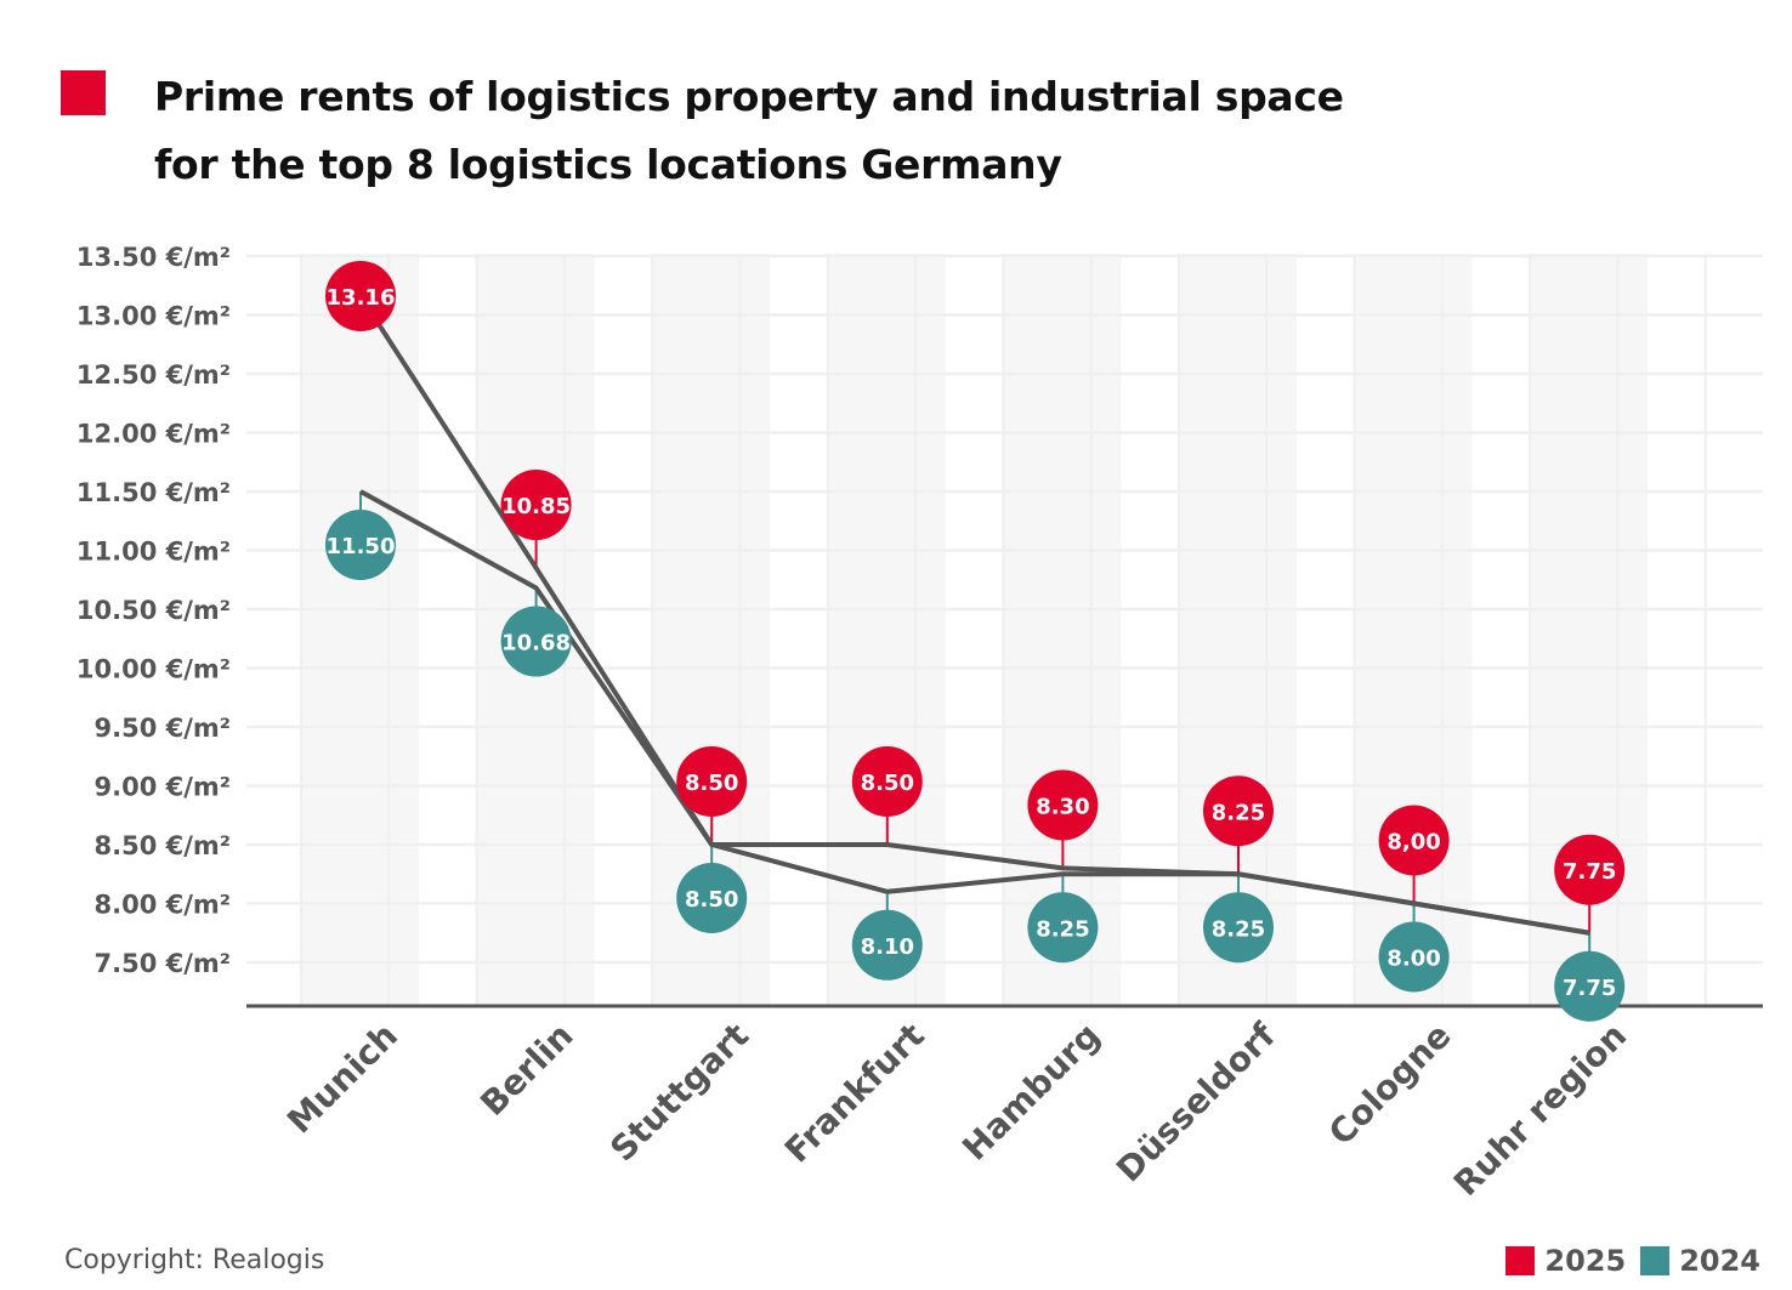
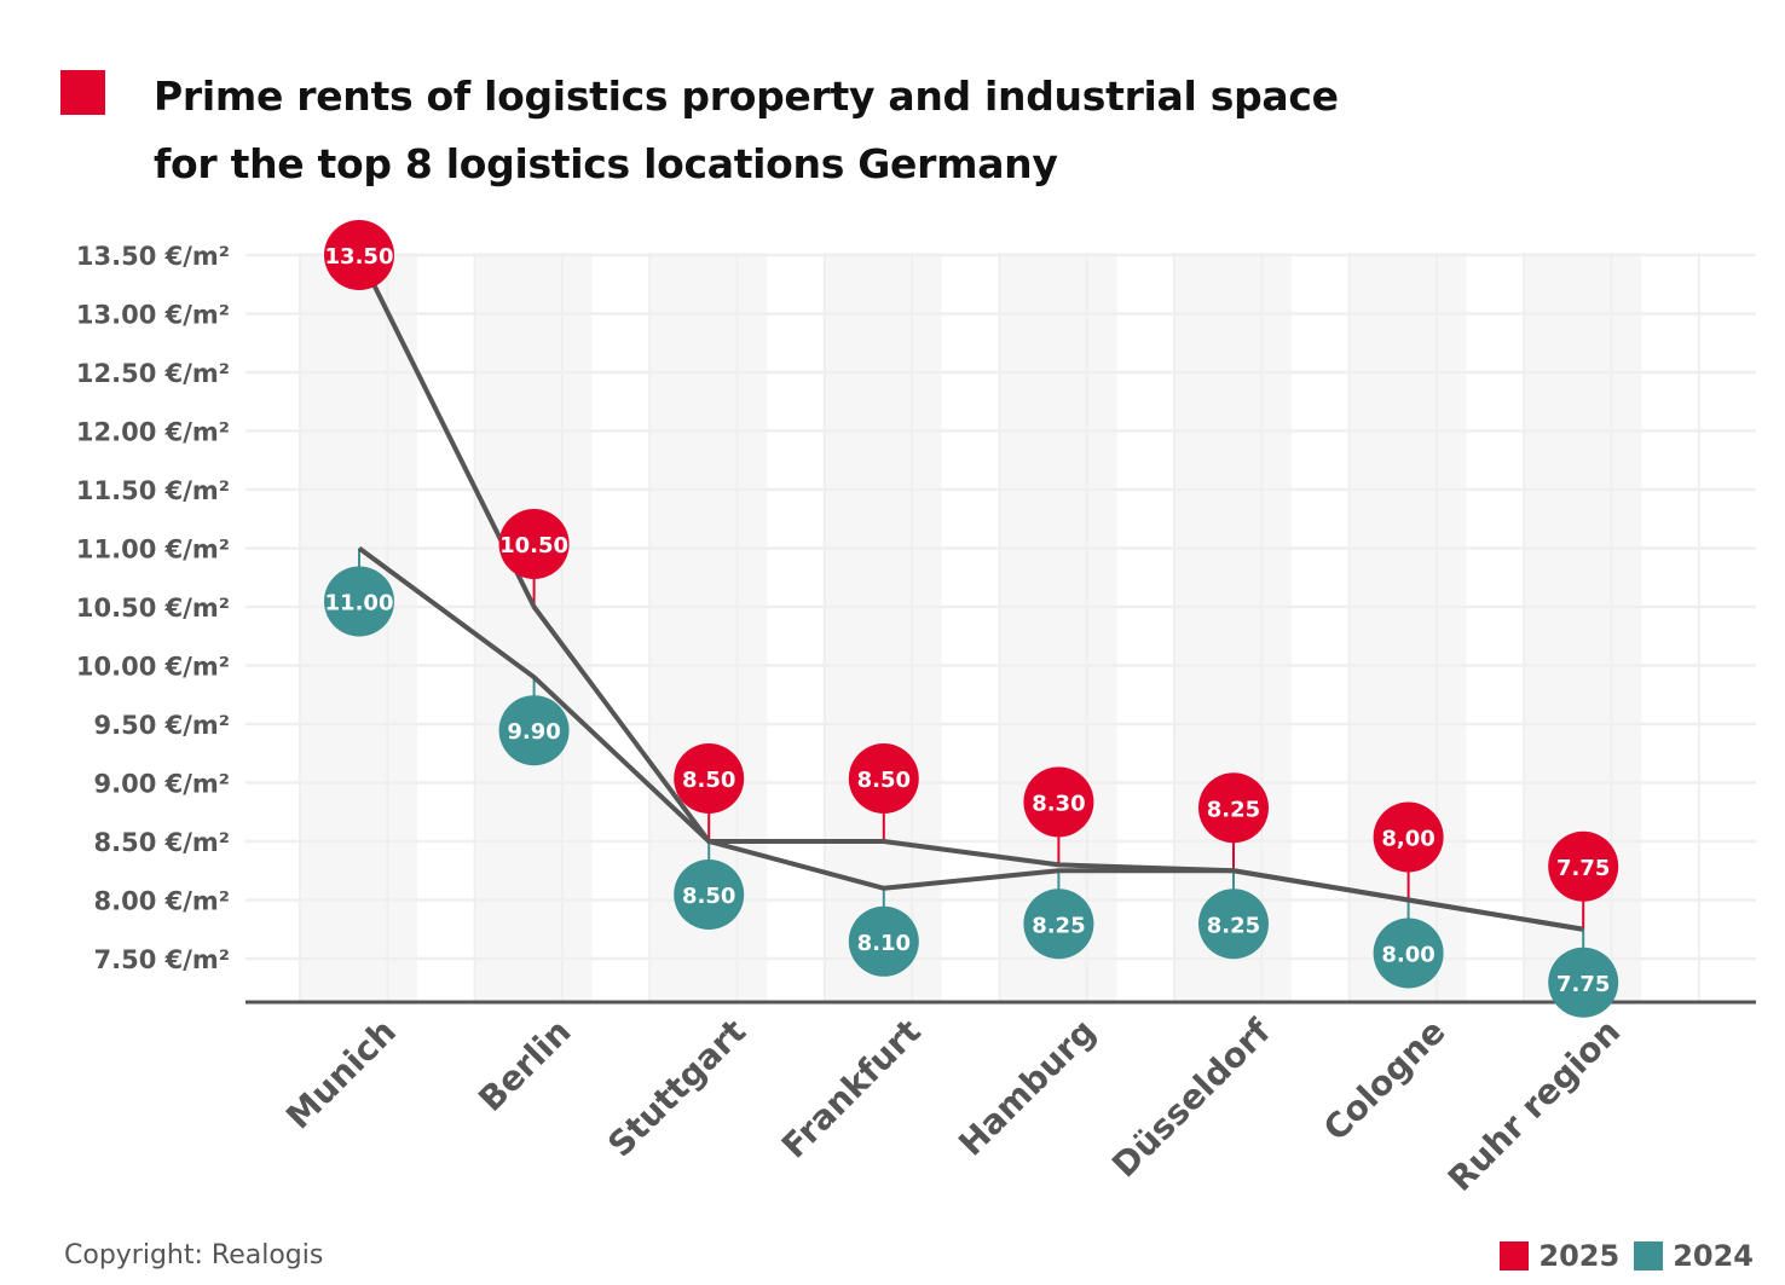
2025/Munich: 13.16 -> 13.50
2024/Munich: 11.50 -> 11.00
2025/Berlin: 10.85 -> 10.50
2024/Berlin: 10.68 -> 9.90
